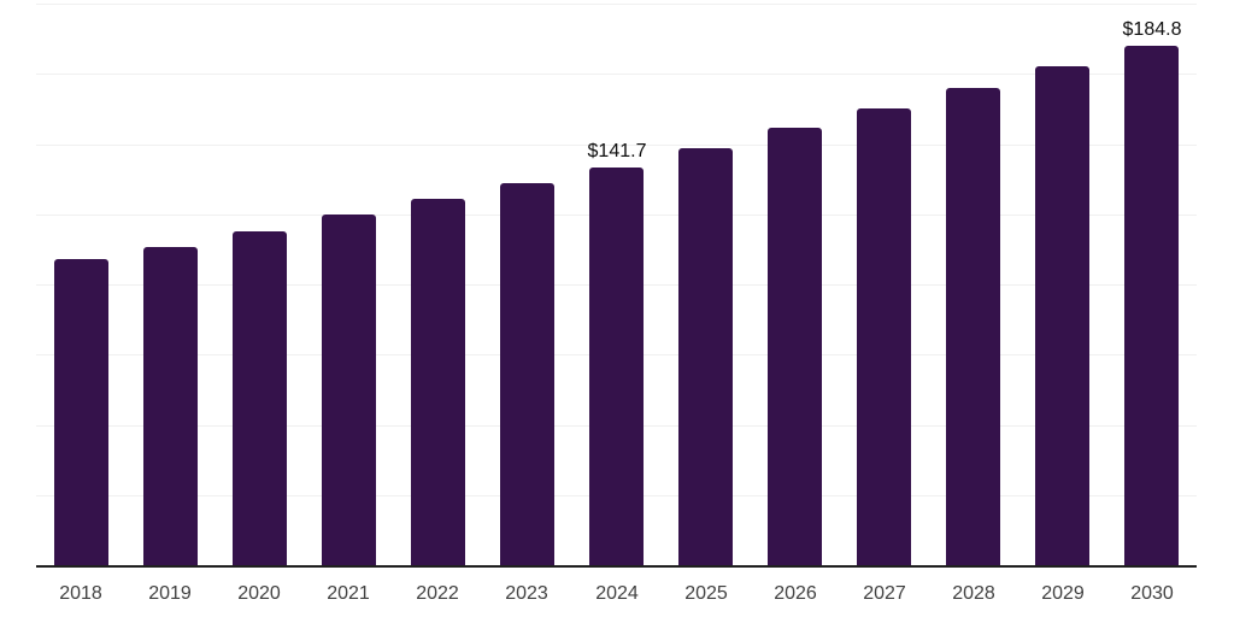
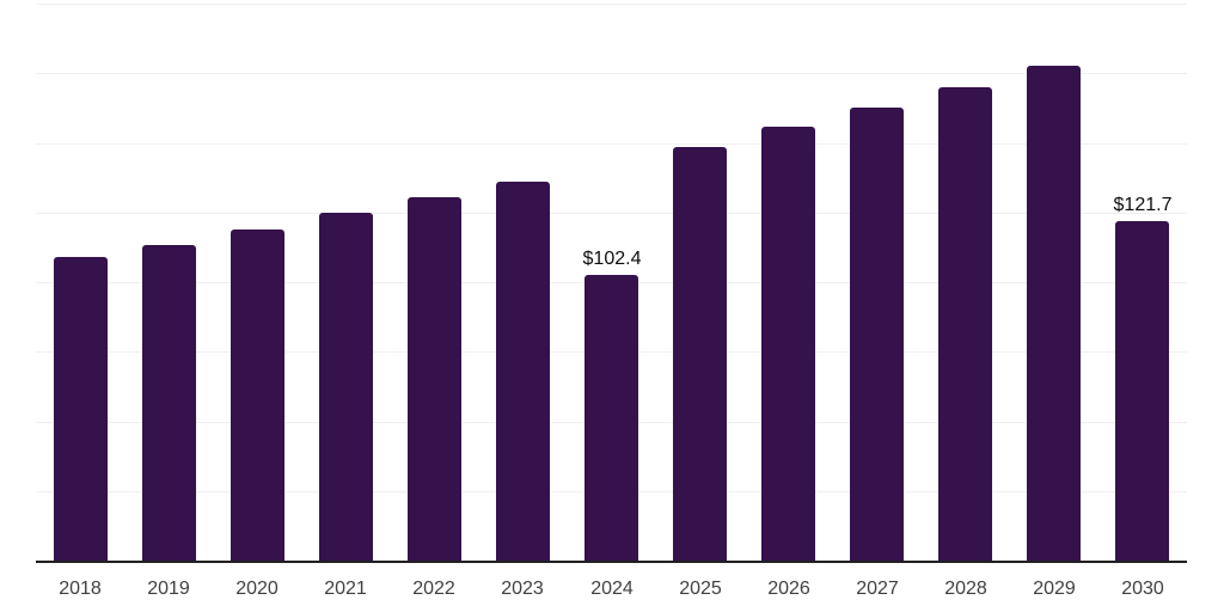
2024: $141.7 -> $102.4
2030: $184.8 -> $121.7
